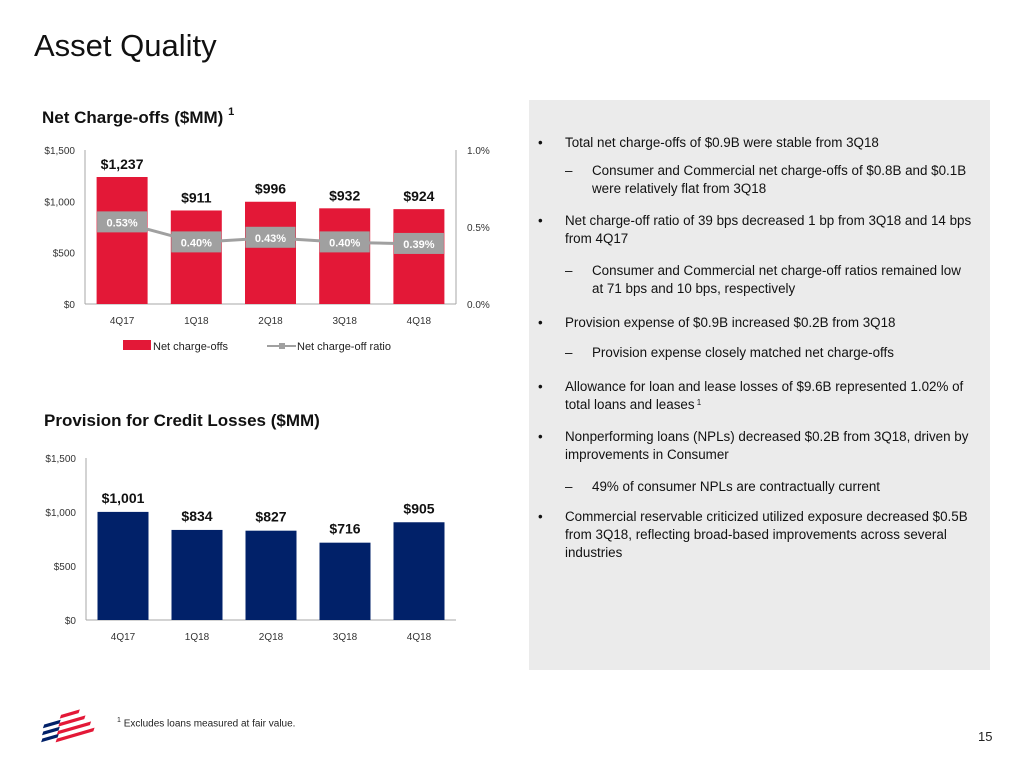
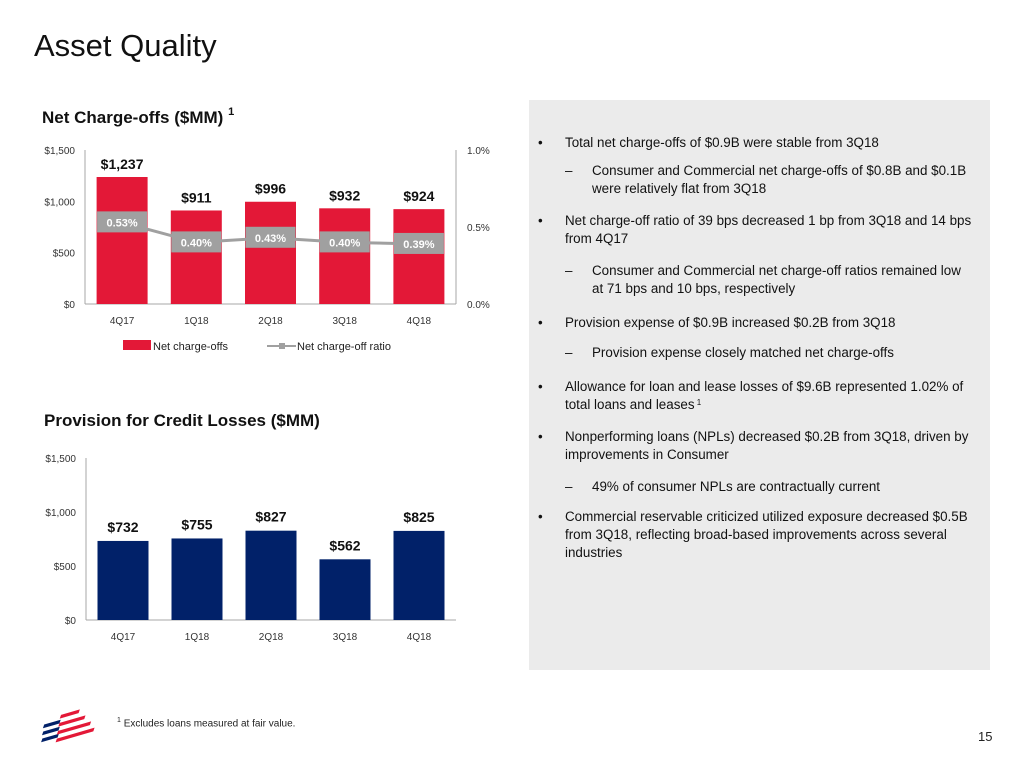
Provision for Credit Losses ($MM)/4Q17: $1,001 -> $732
Provision for Credit Losses ($MM)/1Q18: $834 -> $755
Provision for Credit Losses ($MM)/3Q18: $716 -> $562
Provision for Credit Losses ($MM)/4Q18: $905 -> $825
